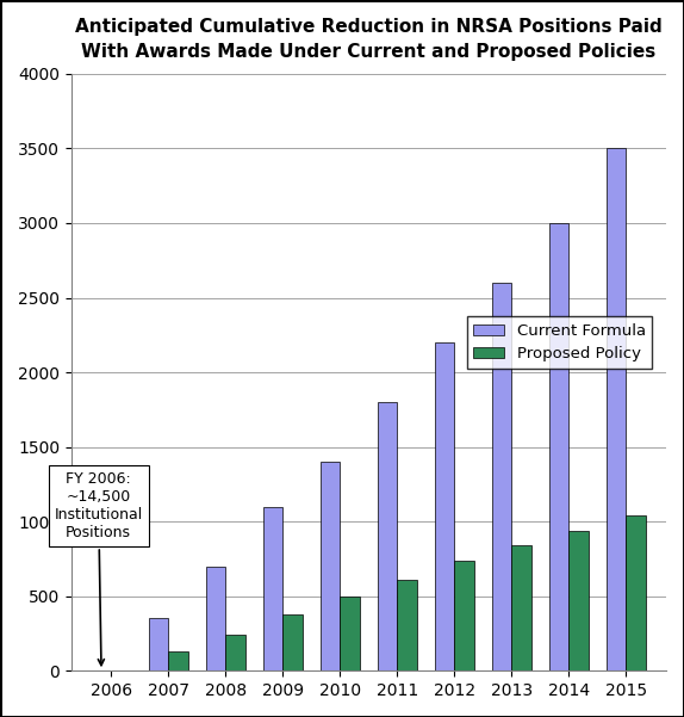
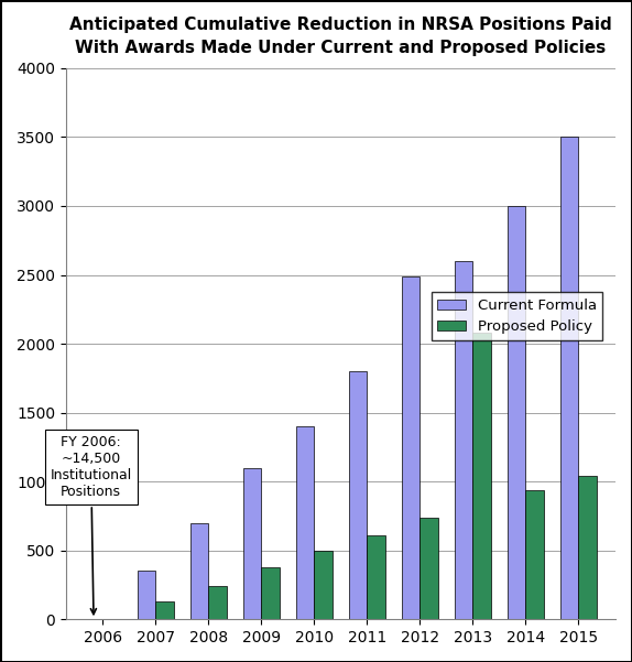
Current Formula/2012: 2200 -> 2490
Proposed Policy/2013: 840 -> 2080
